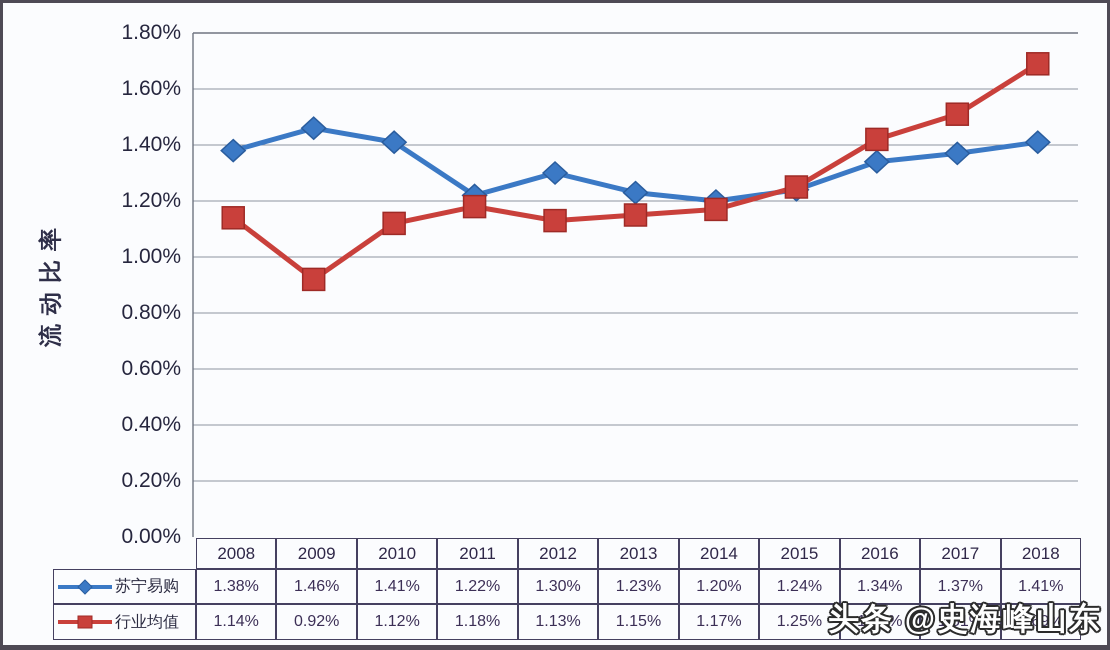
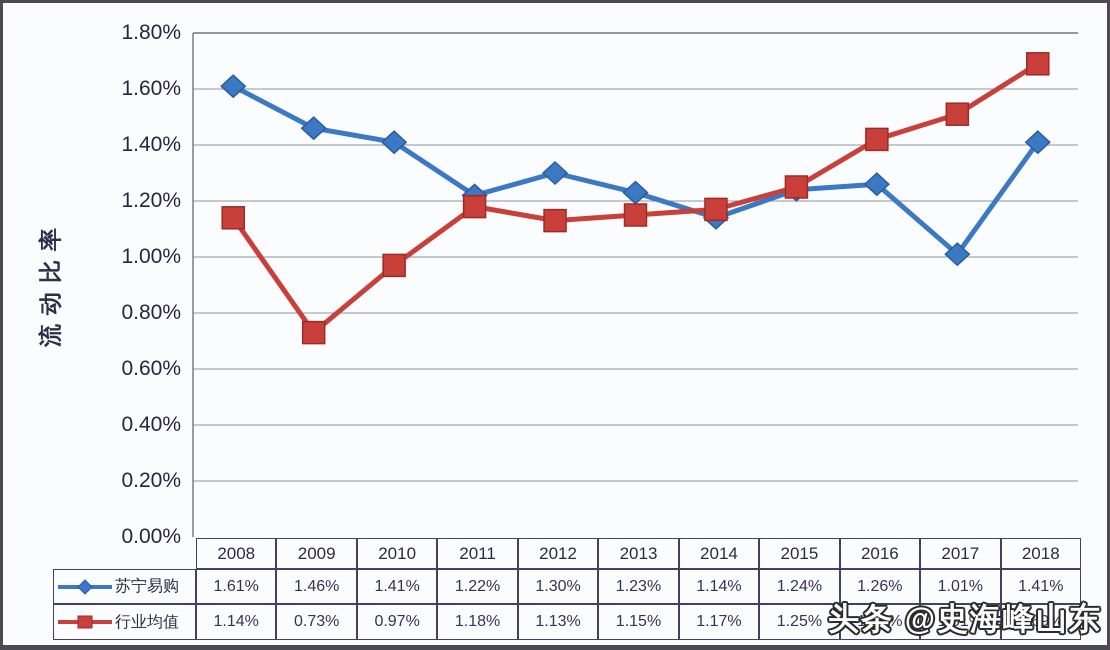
苏宁易购/2008: 1.38% -> 1.61%
行业均值/2009: 0.92% -> 0.73%
行业均值/2010: 1.12% -> 0.97%
苏宁易购/2014: 1.20% -> 1.14%
苏宁易购/2016: 1.34% -> 1.26%
苏宁易购/2017: 1.37% -> 1.01%
